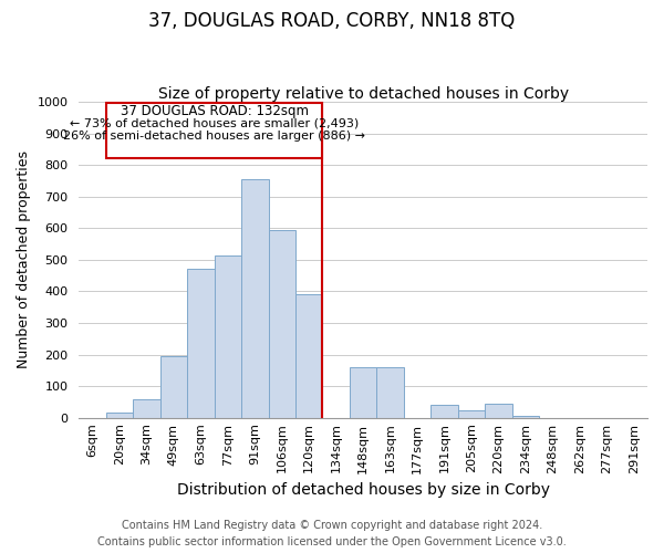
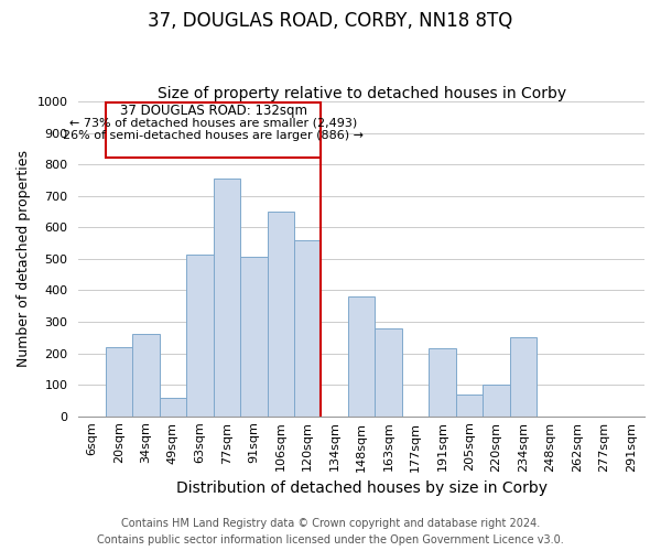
20sqm: 15 -> 220
34sqm: 60 -> 260
49sqm: 195 -> 60
63sqm: 470 -> 515
77sqm: 515 -> 755
91sqm: 755 -> 505
106sqm: 595 -> 650
120sqm: 390 -> 560
148sqm: 160 -> 380
163sqm: 160 -> 280
191sqm: 42 -> 215
205sqm: 25 -> 70
220sqm: 45 -> 100
234sqm: 5 -> 250
